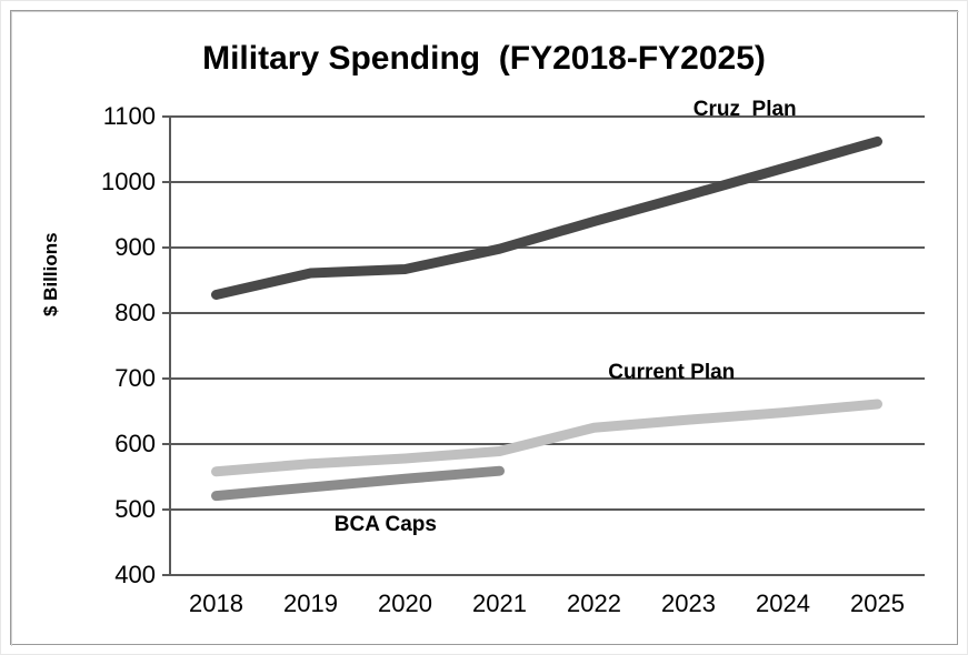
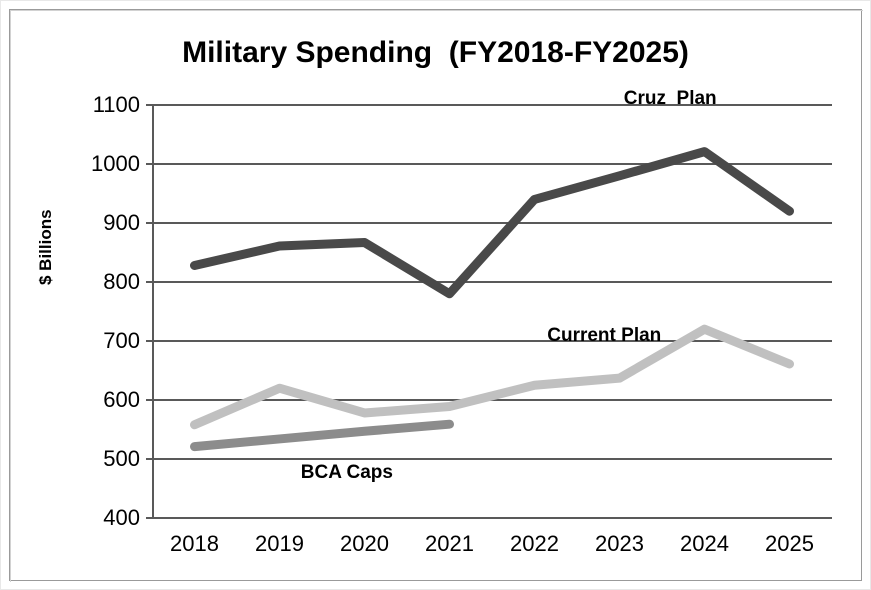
Current Plan/2019: 570 -> 620
Cruz Plan/2021: 900 -> 780
Current Plan/2024: 650 -> 720
Cruz Plan/2025: 1060 -> 920
